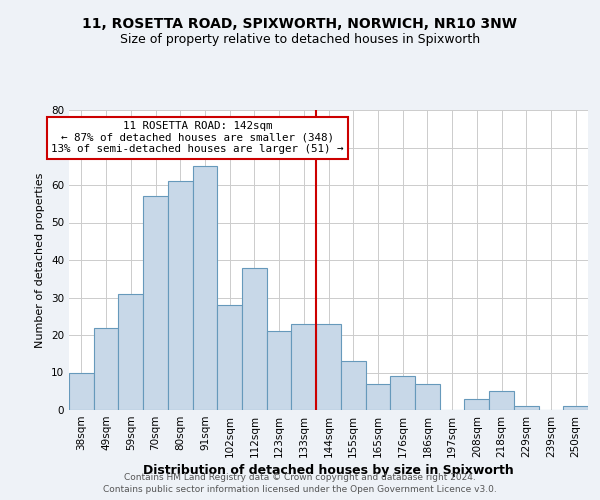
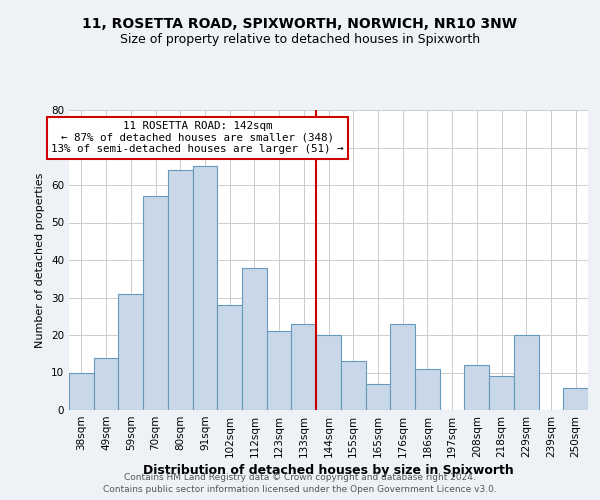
49sqm: 22 -> 14
80sqm: 61 -> 64
144sqm: 23 -> 20
176sqm: 9 -> 23
186sqm: 7 -> 11
208sqm: 3 -> 12
218sqm: 5 -> 9
229sqm: 1 -> 20
250sqm: 1 -> 6
